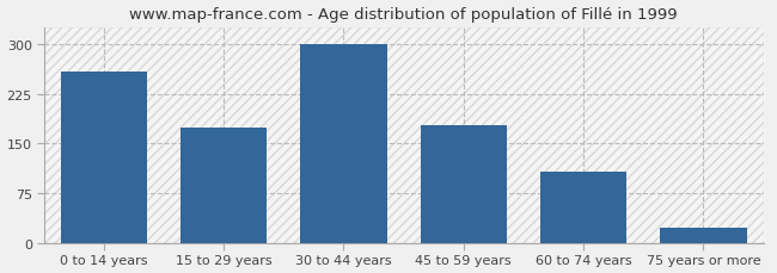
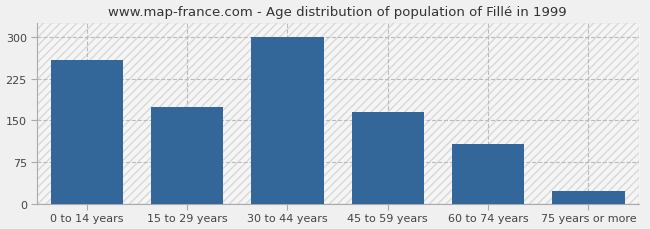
45 to 59 years: 178 -> 164
